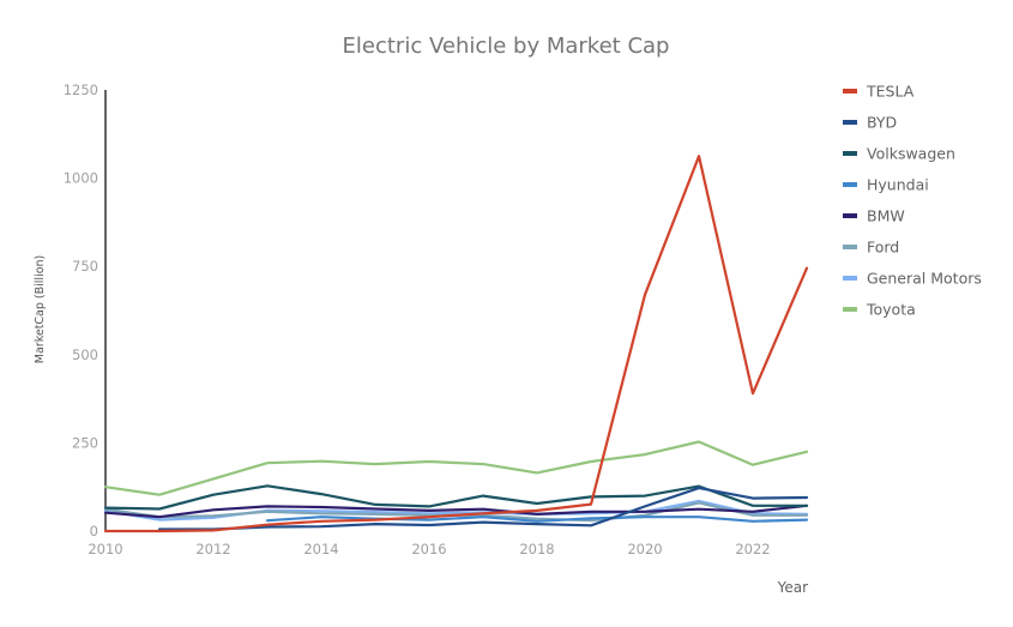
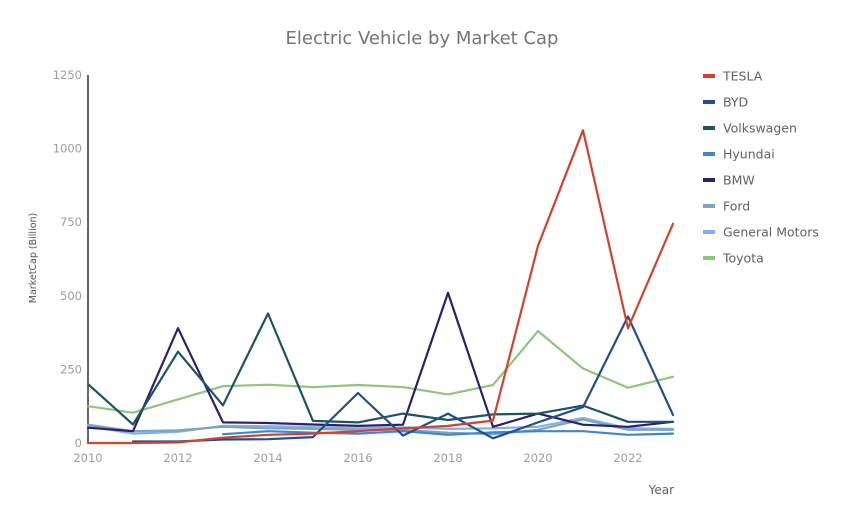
Volkswagen/2010: 70 -> 200
Volkswagen/2012: 100 -> 310
BMW/2012: 60 -> 390
Volkswagen/2014: 100 -> 440
BYD/2016: 20 -> 170
BYD/2018: 20 -> 100
BMW/2018: 50 -> 510
BMW/2020: 60 -> 100
Toyota/2020: 220 -> 380
BYD/2022: 90 -> 430
